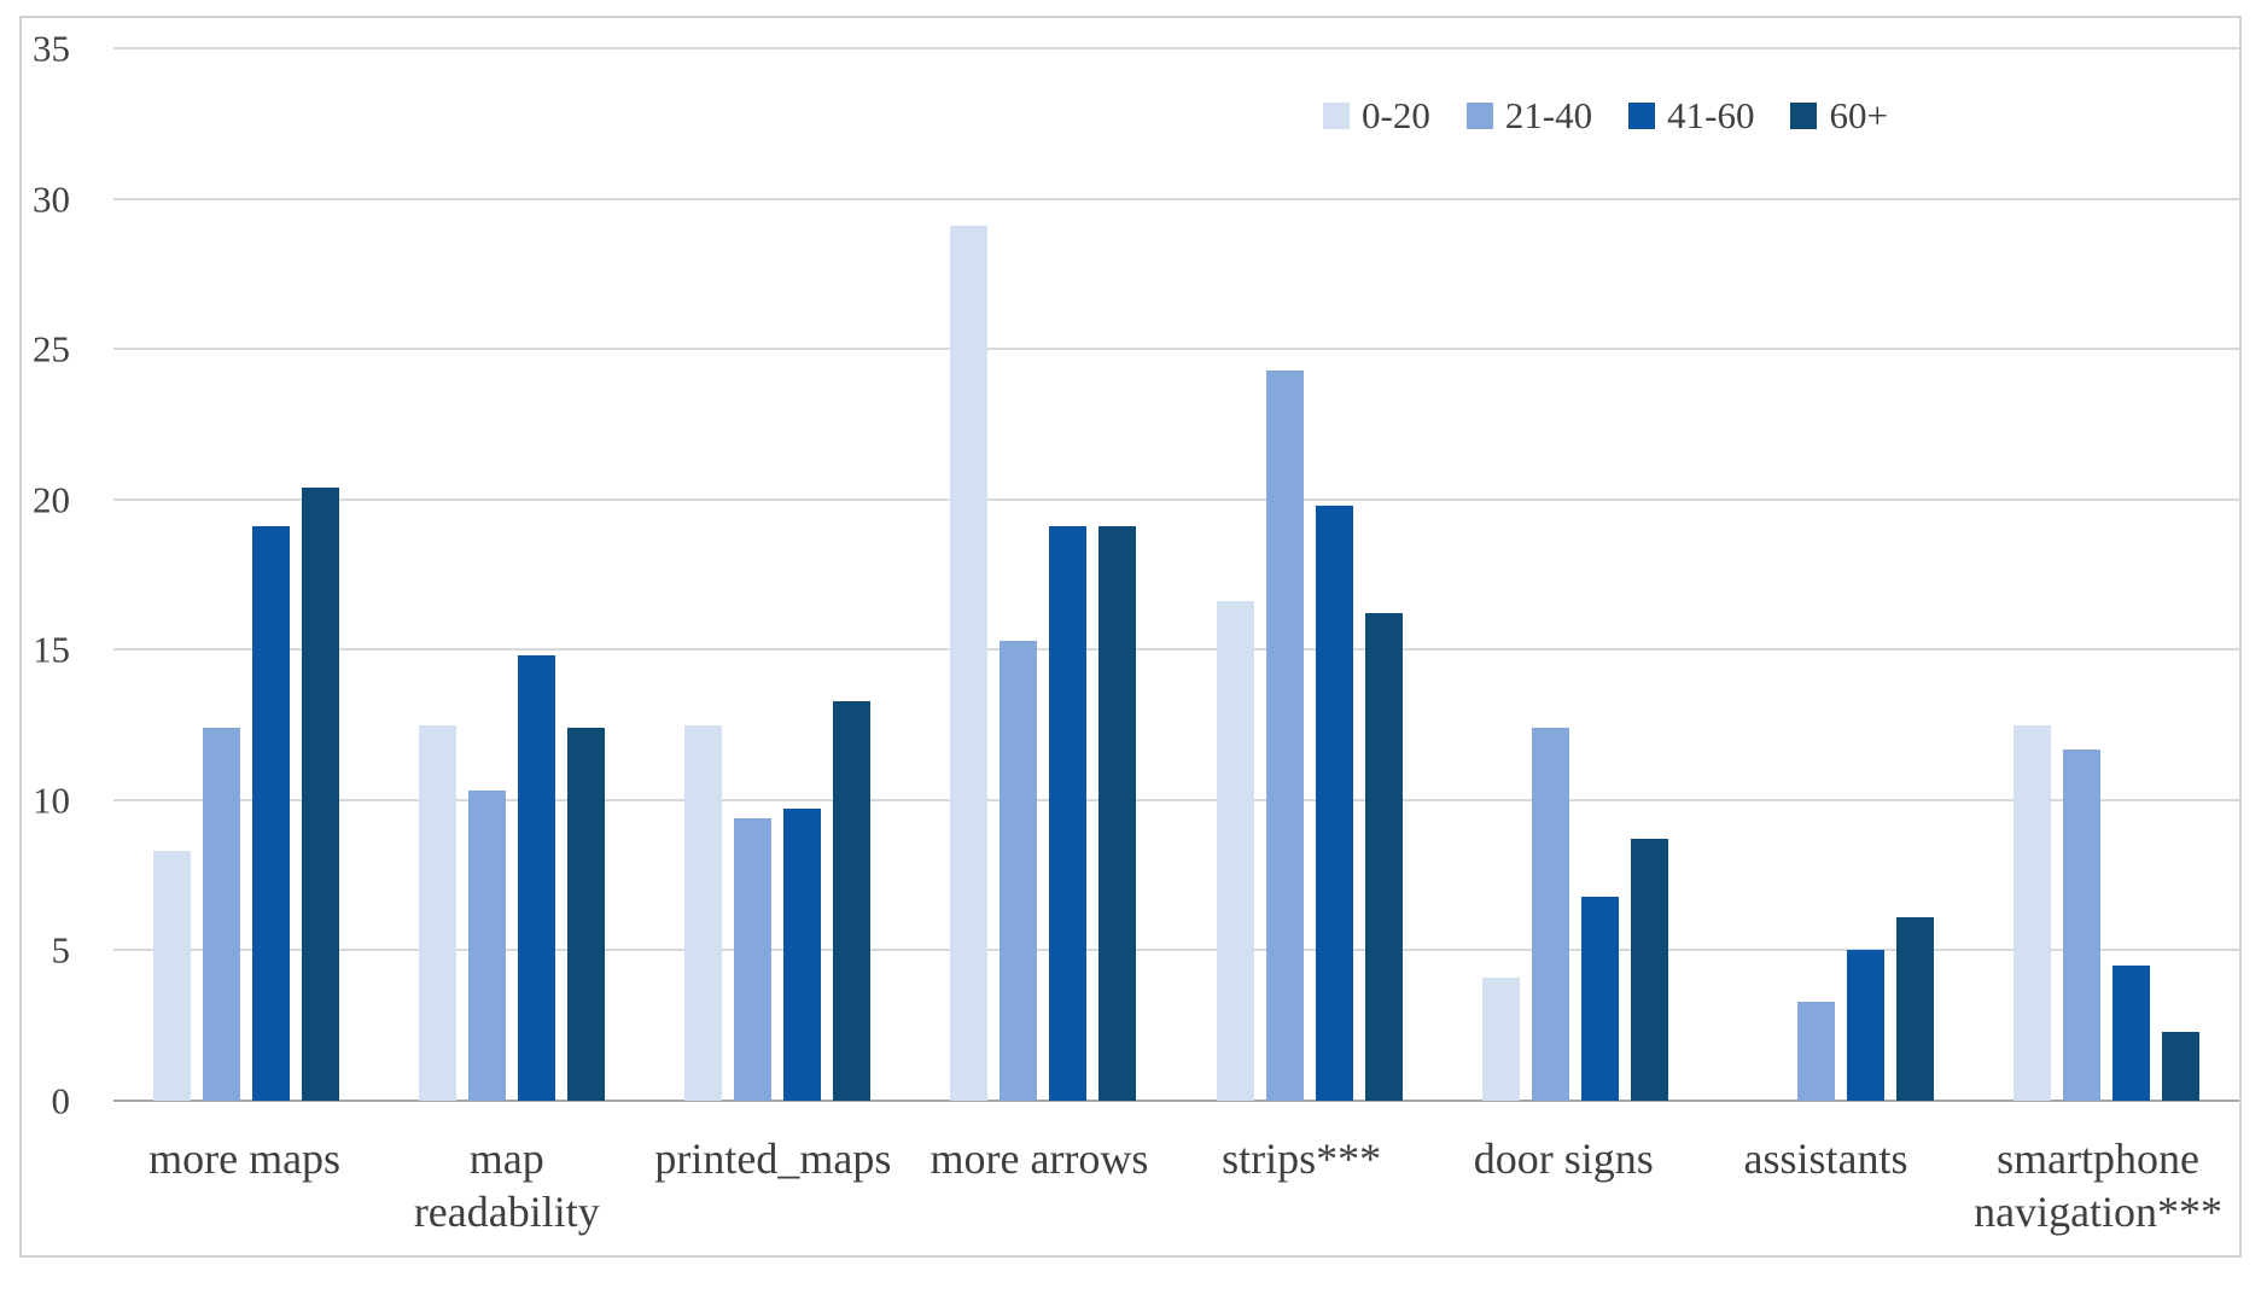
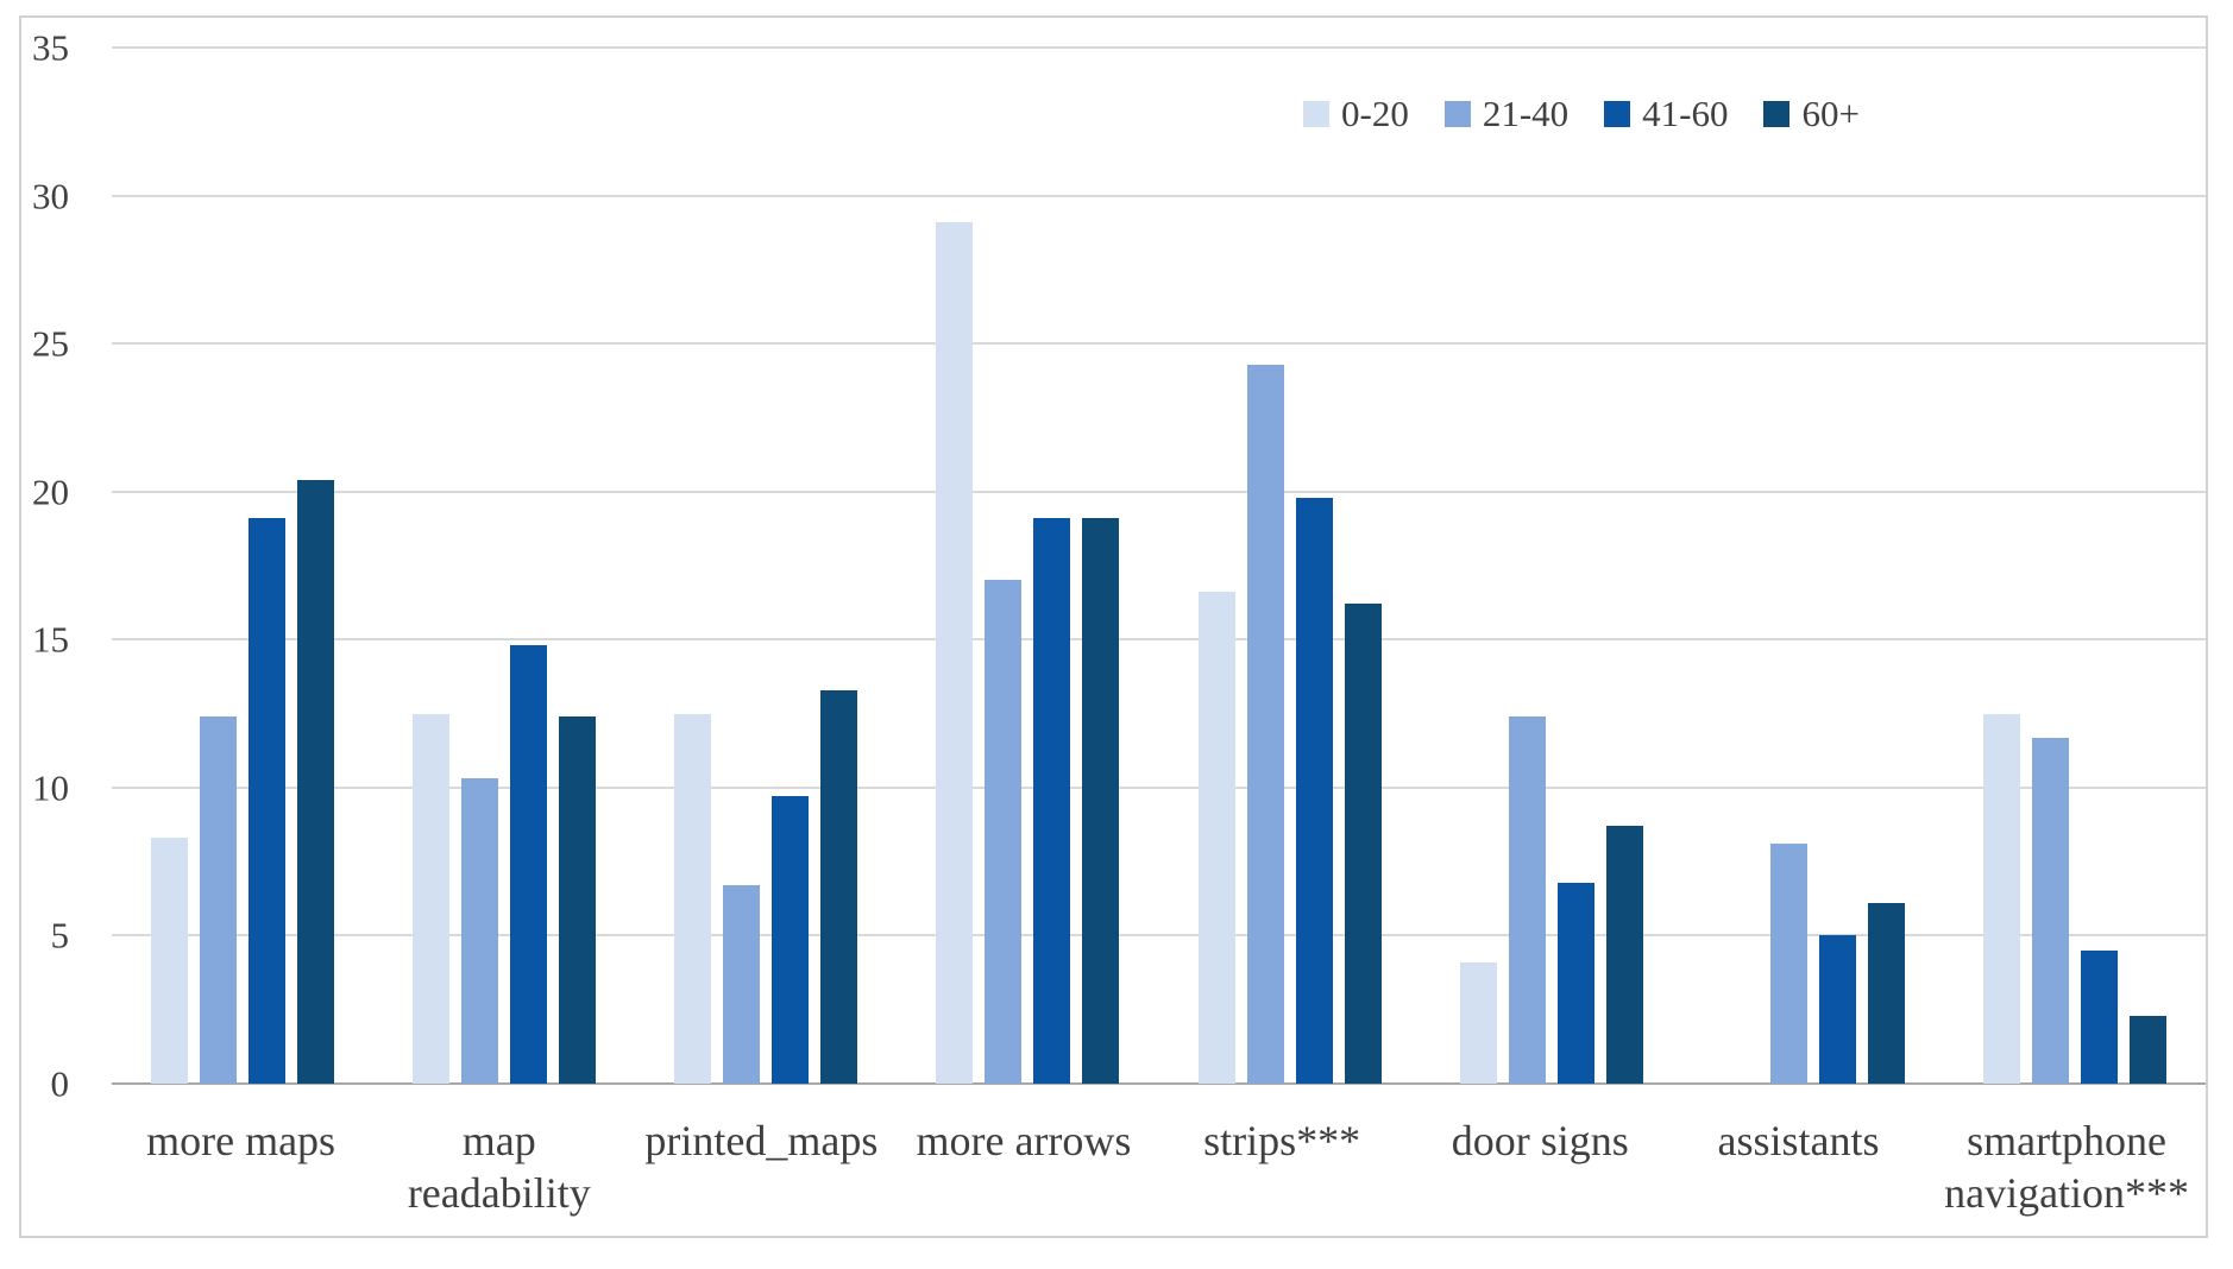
21-40/printed_maps: 9.4 -> 6.7
21-40/more arrows: 15.3 -> 17.0
21-40/assistants: 3.3 -> 8.1
